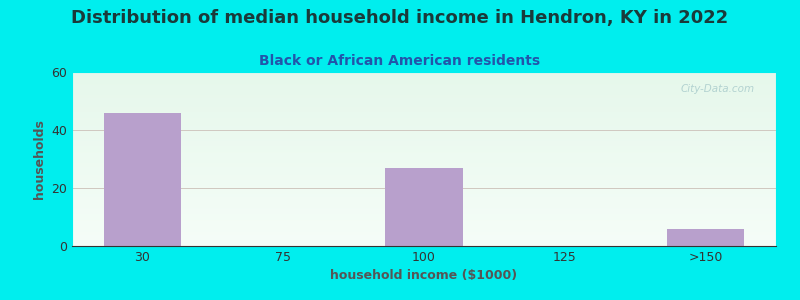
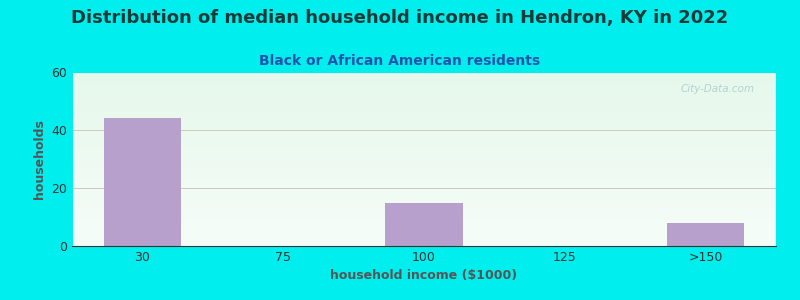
30: 46 -> 44
100: 27 -> 15
>150: 6 -> 8
